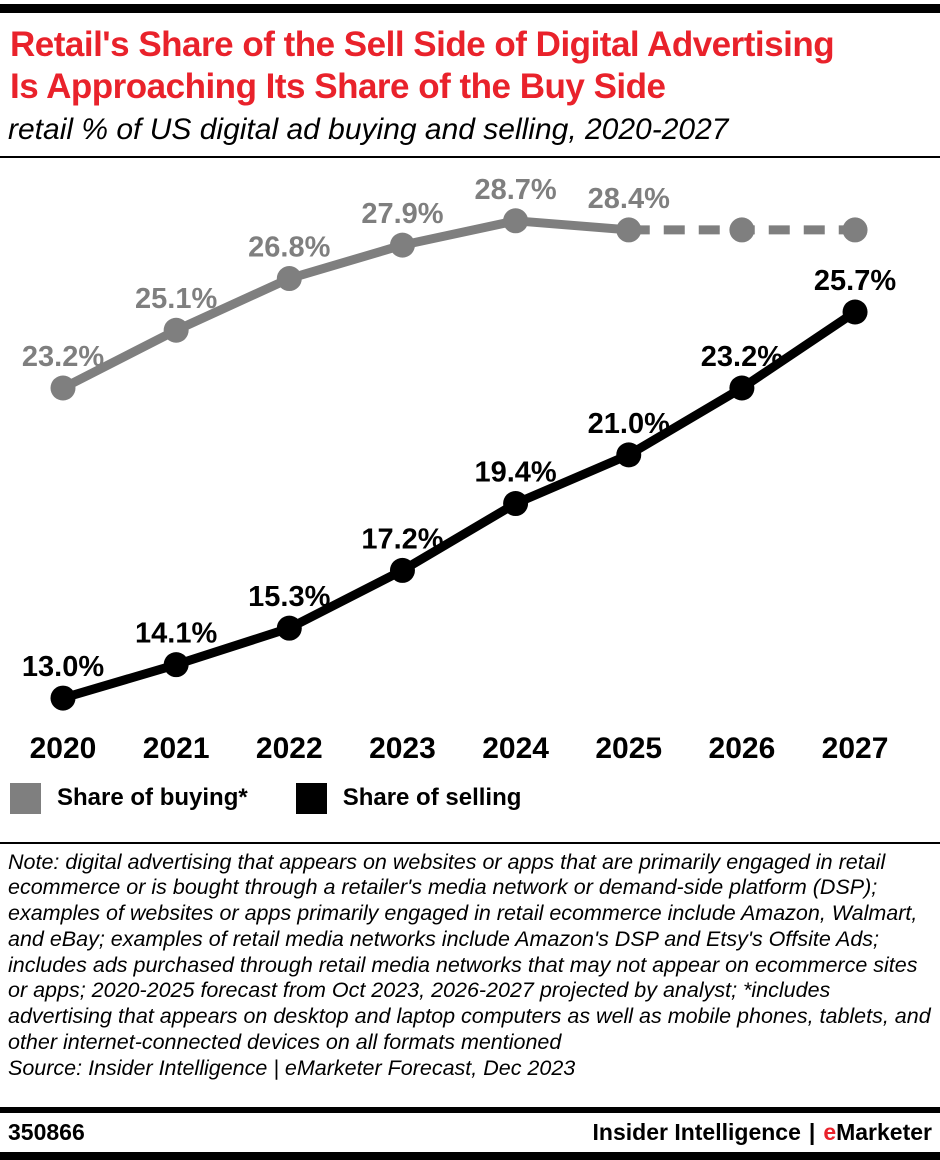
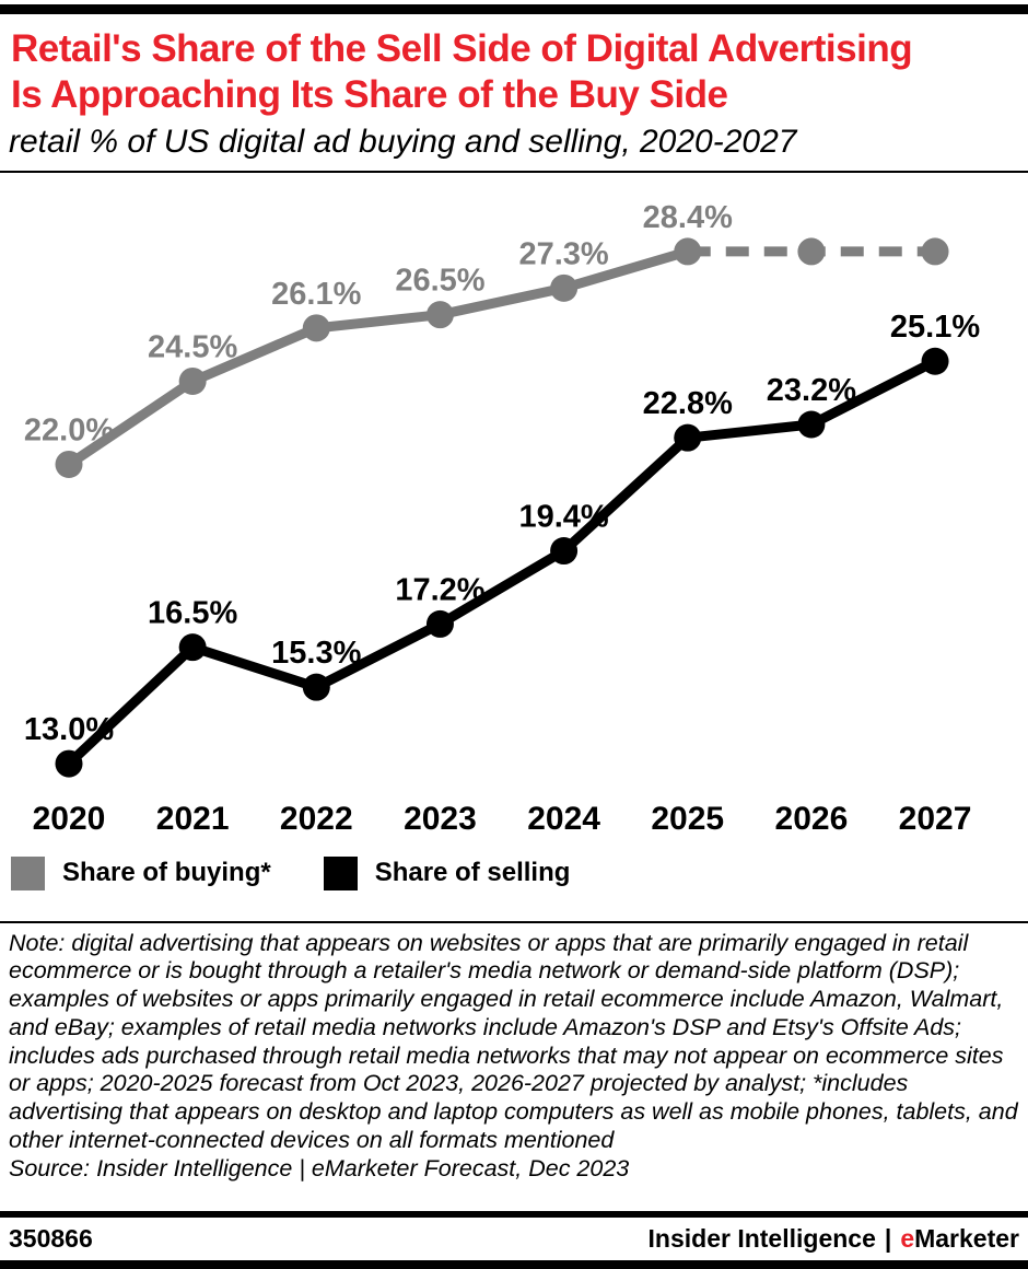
Share of buying*/2020: 23.2% -> 22.0%
Share of buying*/2021: 25.1% -> 24.5%
Share of selling/2021: 14.1% -> 16.5%
Share of buying*/2022: 26.8% -> 26.1%
Share of buying*/2023: 27.9% -> 26.5%
Share of buying*/2024: 28.7% -> 27.3%
Share of selling/2025: 21.0% -> 22.8%
Share of selling/2027: 25.7% -> 25.1%
